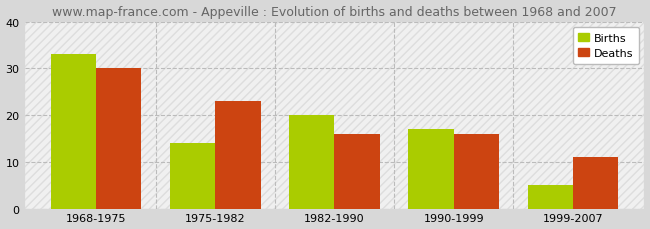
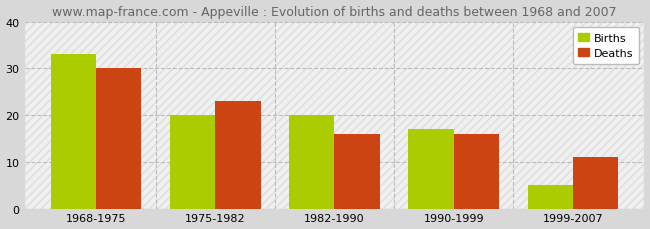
Births/1975-1982: 14 -> 20
